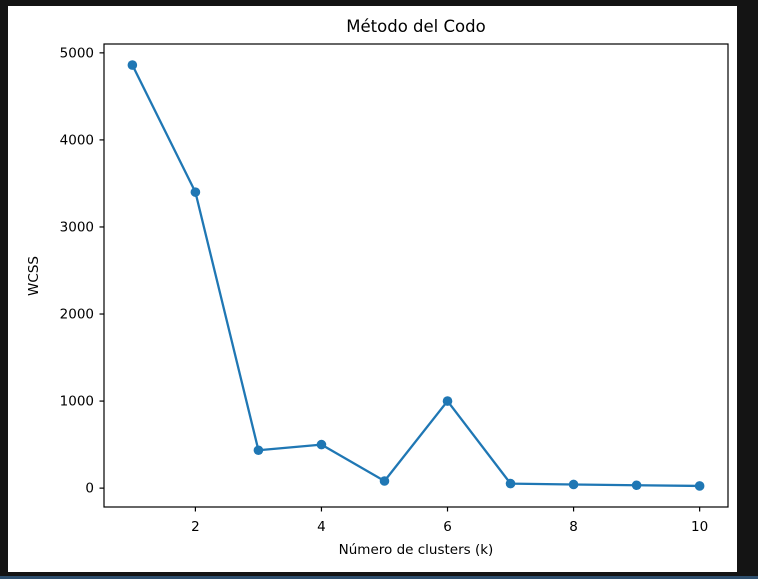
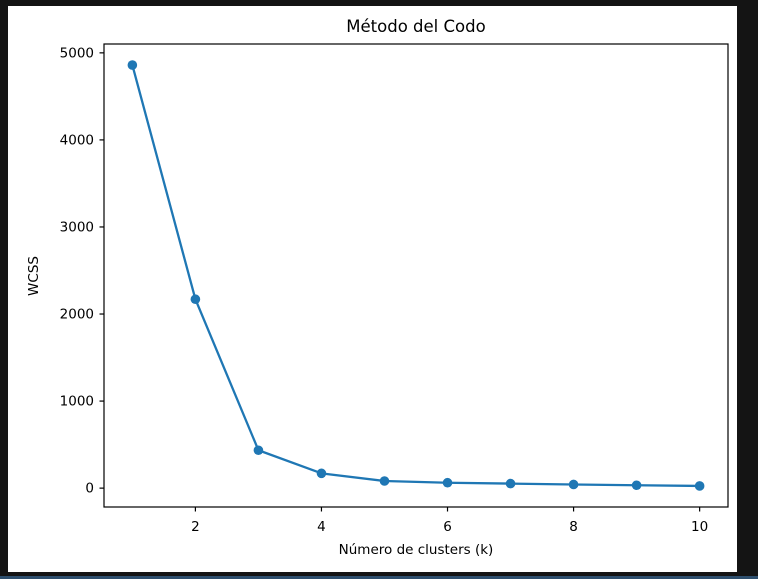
2: 3400 -> 2200
4: 500 -> 200
6: 1000 -> 100
